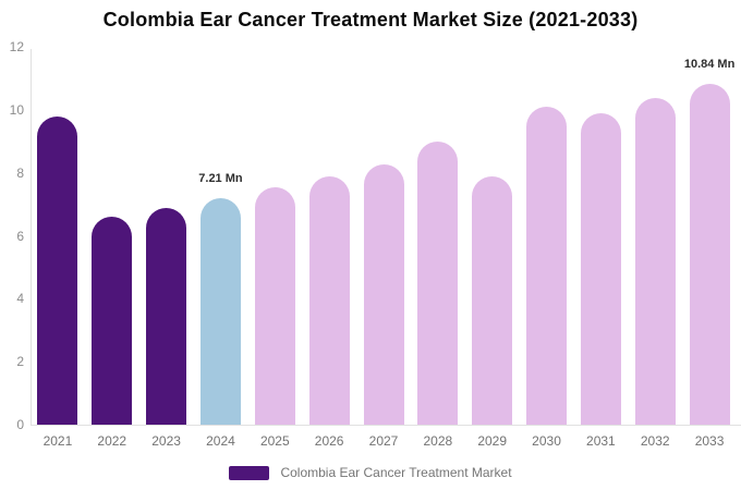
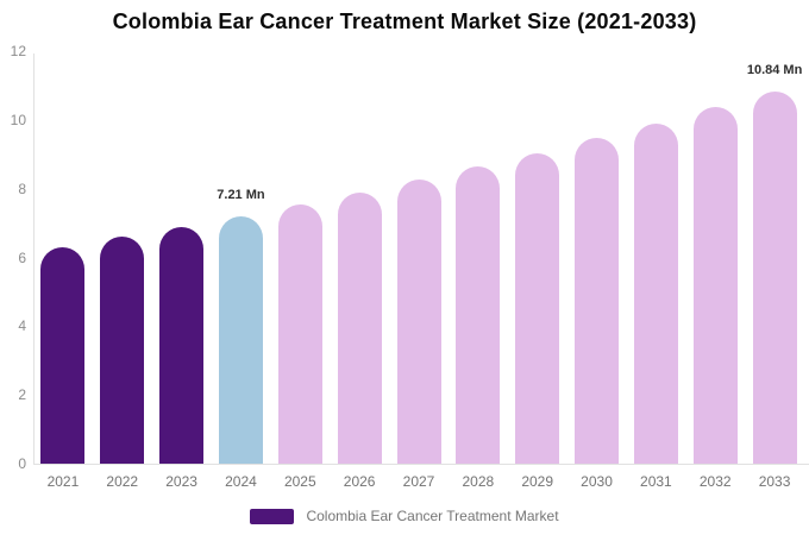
2021: 9.8 -> 6.3
2028: 9.0 -> 8.6
2029: 7.9 -> 9.0
2030: 10.1 -> 9.5
